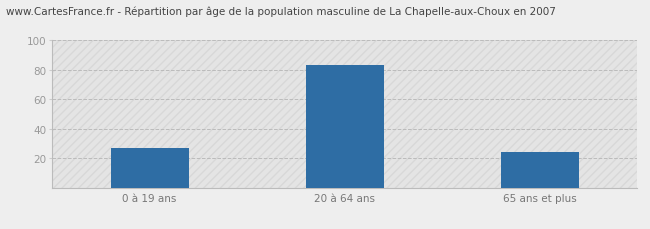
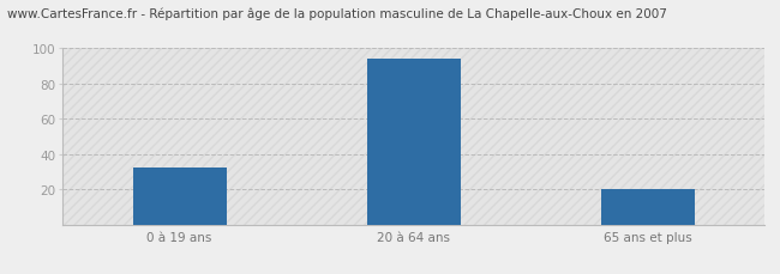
0 à 19 ans: 27 -> 32
20 à 64 ans: 83 -> 94
65 ans et plus: 24 -> 20
